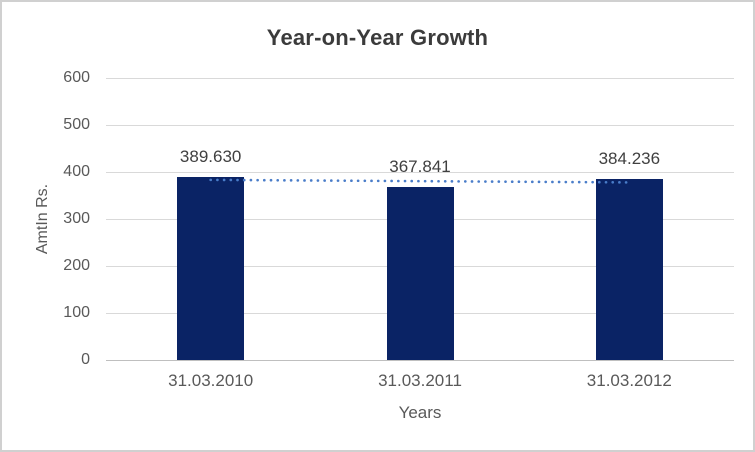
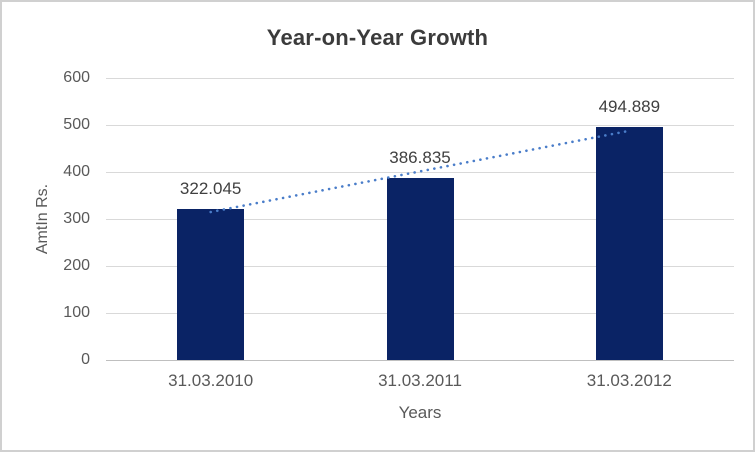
31.03.2010: 389.630 -> 322.045
31.03.2011: 367.841 -> 386.835
31.03.2012: 384.236 -> 494.889
